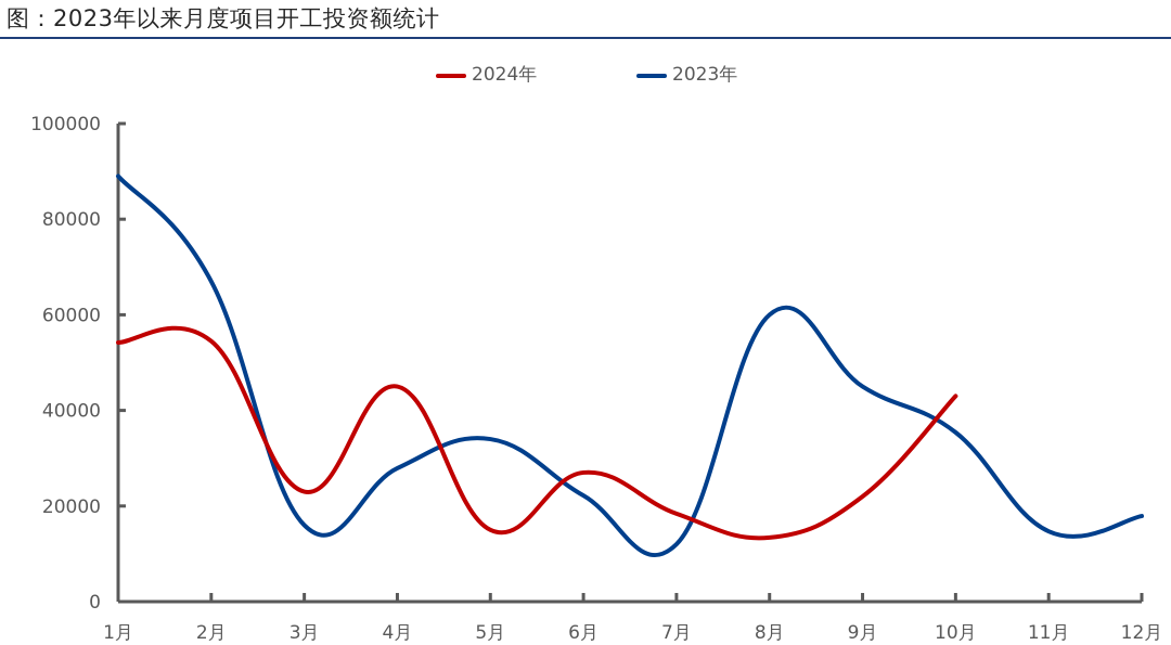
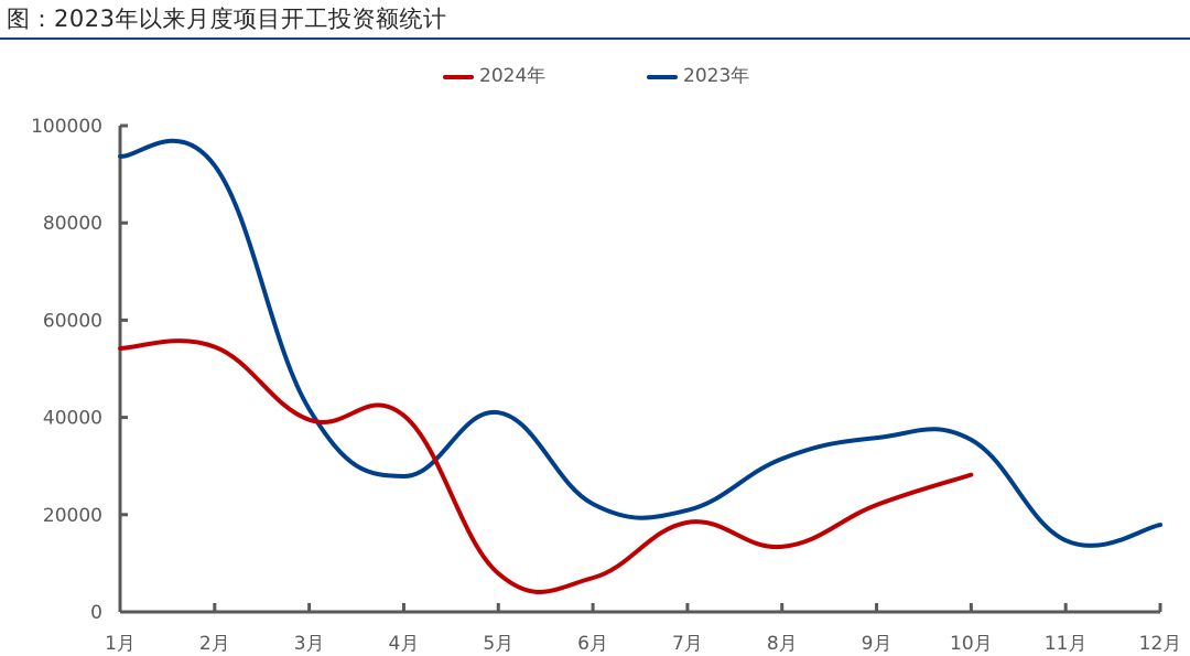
2023年/1月: 89000 -> 94000
2023年/2月: 67000 -> 92000
2024年/3月: 23000 -> 40000
2023年/3月: 16000 -> 42000
2024年/4月: 45000 -> 40000
2024年/5月: 15000 -> 8000
2023年/5月: 34000 -> 41000
2024年/6月: 27000 -> 7000
2023年/7月: 12000 -> 21000
2023年/8月: 60000 -> 32000
2023年/9月: 45000 -> 36000
2024年/10月: 43000 -> 28000
